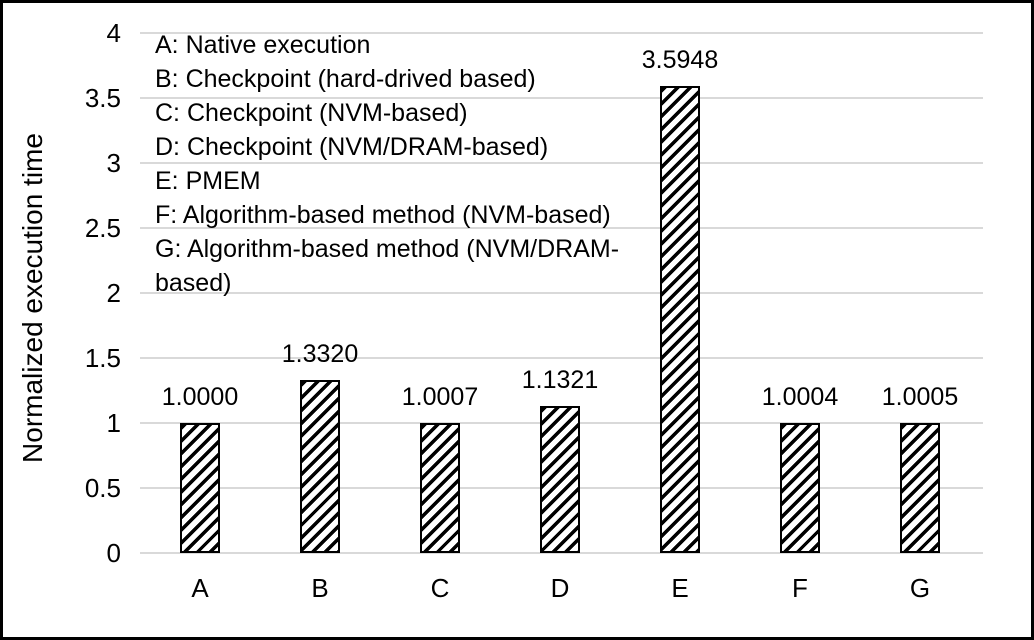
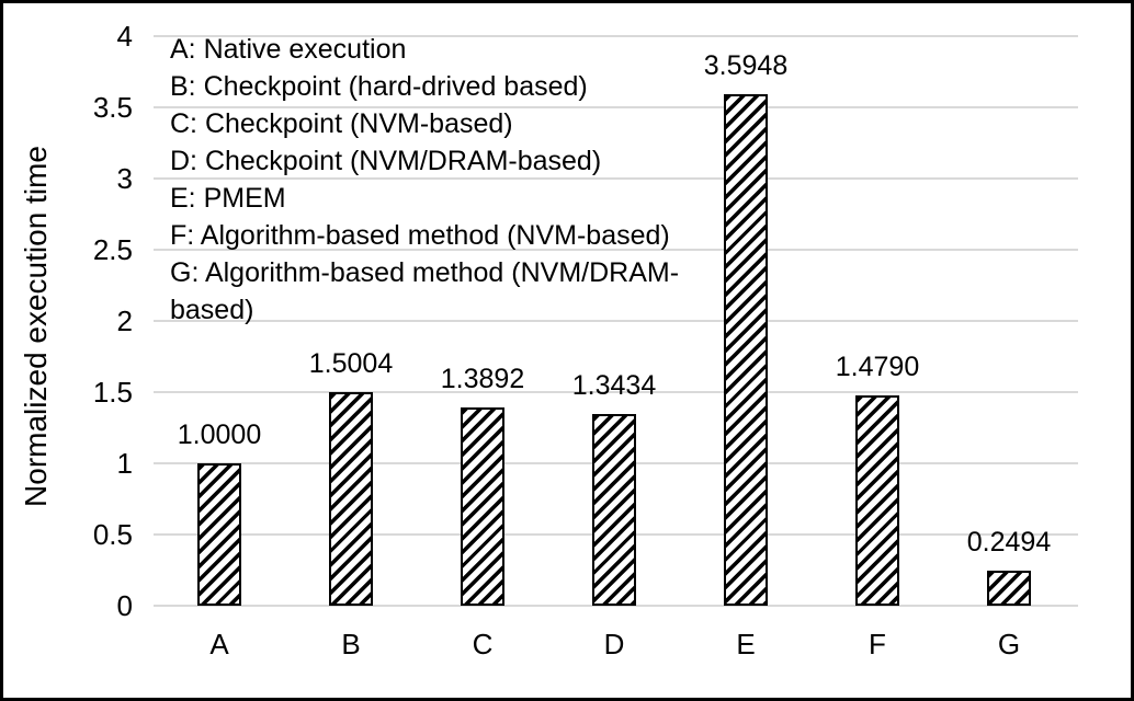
B: 1.3320 -> 1.5004
C: 1.0007 -> 1.3892
D: 1.1321 -> 1.3434
F: 1.0004 -> 1.4790
G: 1.0005 -> 0.2494
